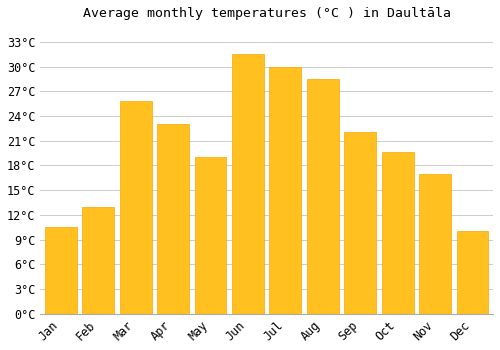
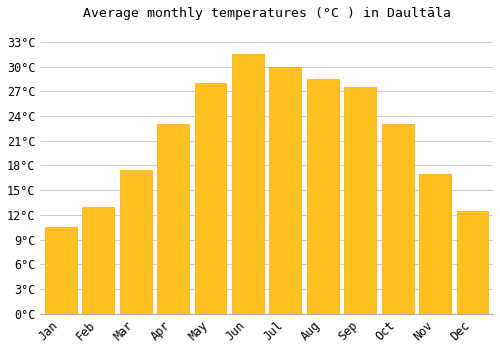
Mar: 25.8°C -> 17.5°C
May: 19.0°C -> 28.0°C
Sep: 22.0°C -> 27.5°C
Oct: 19.6°C -> 23.0°C
Dec: 10.0°C -> 12.5°C
